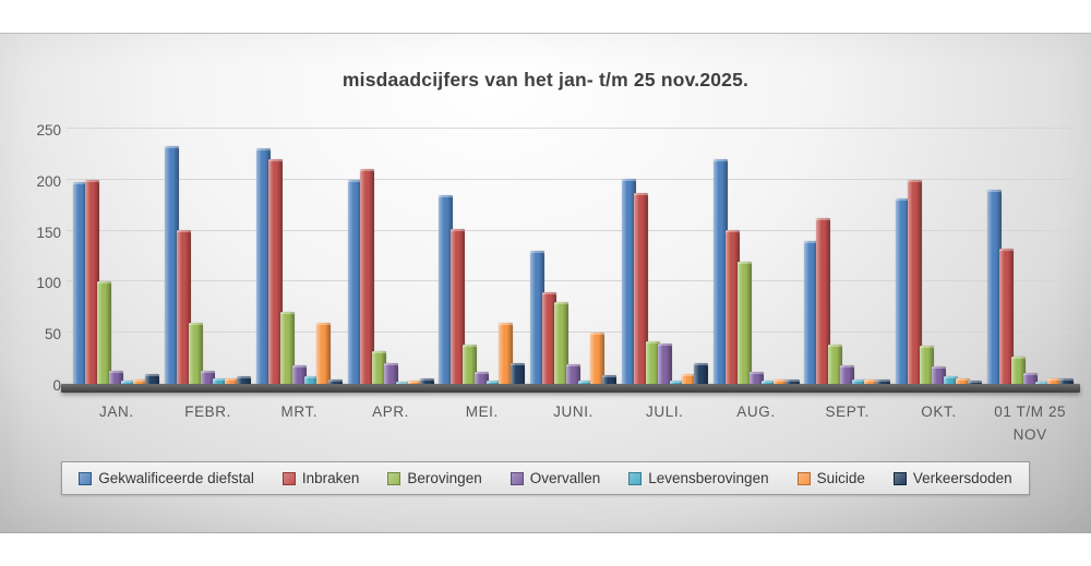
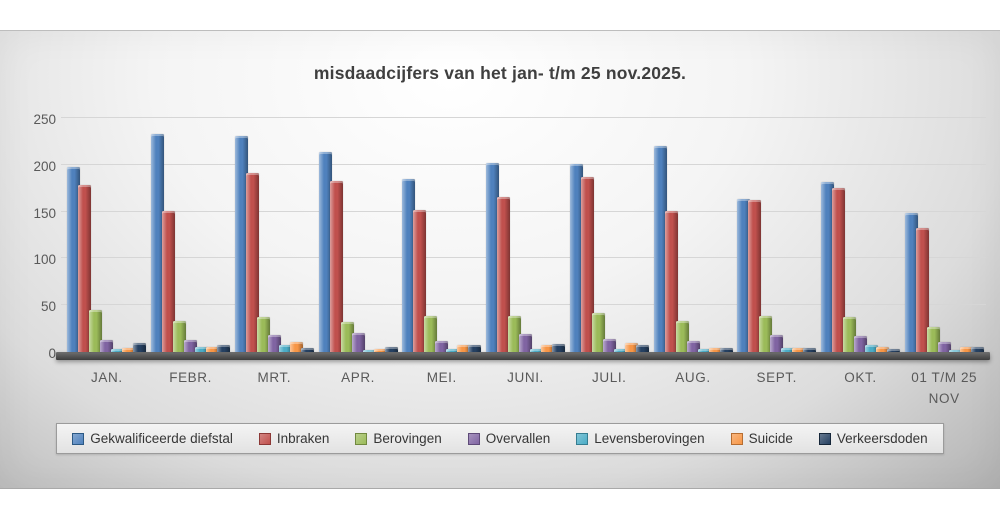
Inbraken/JAN.: 200 -> 180
Berovingen/JAN.: 100 -> 40
Berovingen/FEBR.: 60 -> 30
Inbraken/MRT.: 220 -> 190
Berovingen/MRT.: 70 -> 40
Suicide/MRT.: 60 -> 10
Gekwalificeerde diefstal/APR.: 200 -> 210
Inbraken/APR.: 210 -> 180
Suicide/MEI.: 60 -> 10
Verkeersdoden/MEI.: 20 -> 10
Gekwalificeerde diefstal/JUNI.: 130 -> 200
Inbraken/JUNI.: 90 -> 170
Berovingen/JUNI.: 80 -> 40
Suicide/JUNI.: 50 -> 10
Overvallen/JULI.: 40 -> 10
Verkeersdoden/JULI.: 20 -> 10
Berovingen/AUG.: 120 -> 30
Gekwalificeerde diefstal/SEPT.: 140 -> 160
Inbraken/OKT.: 200 -> 180
Gekwalificeerde diefstal/01 T/M 25 NOV: 190 -> 150
